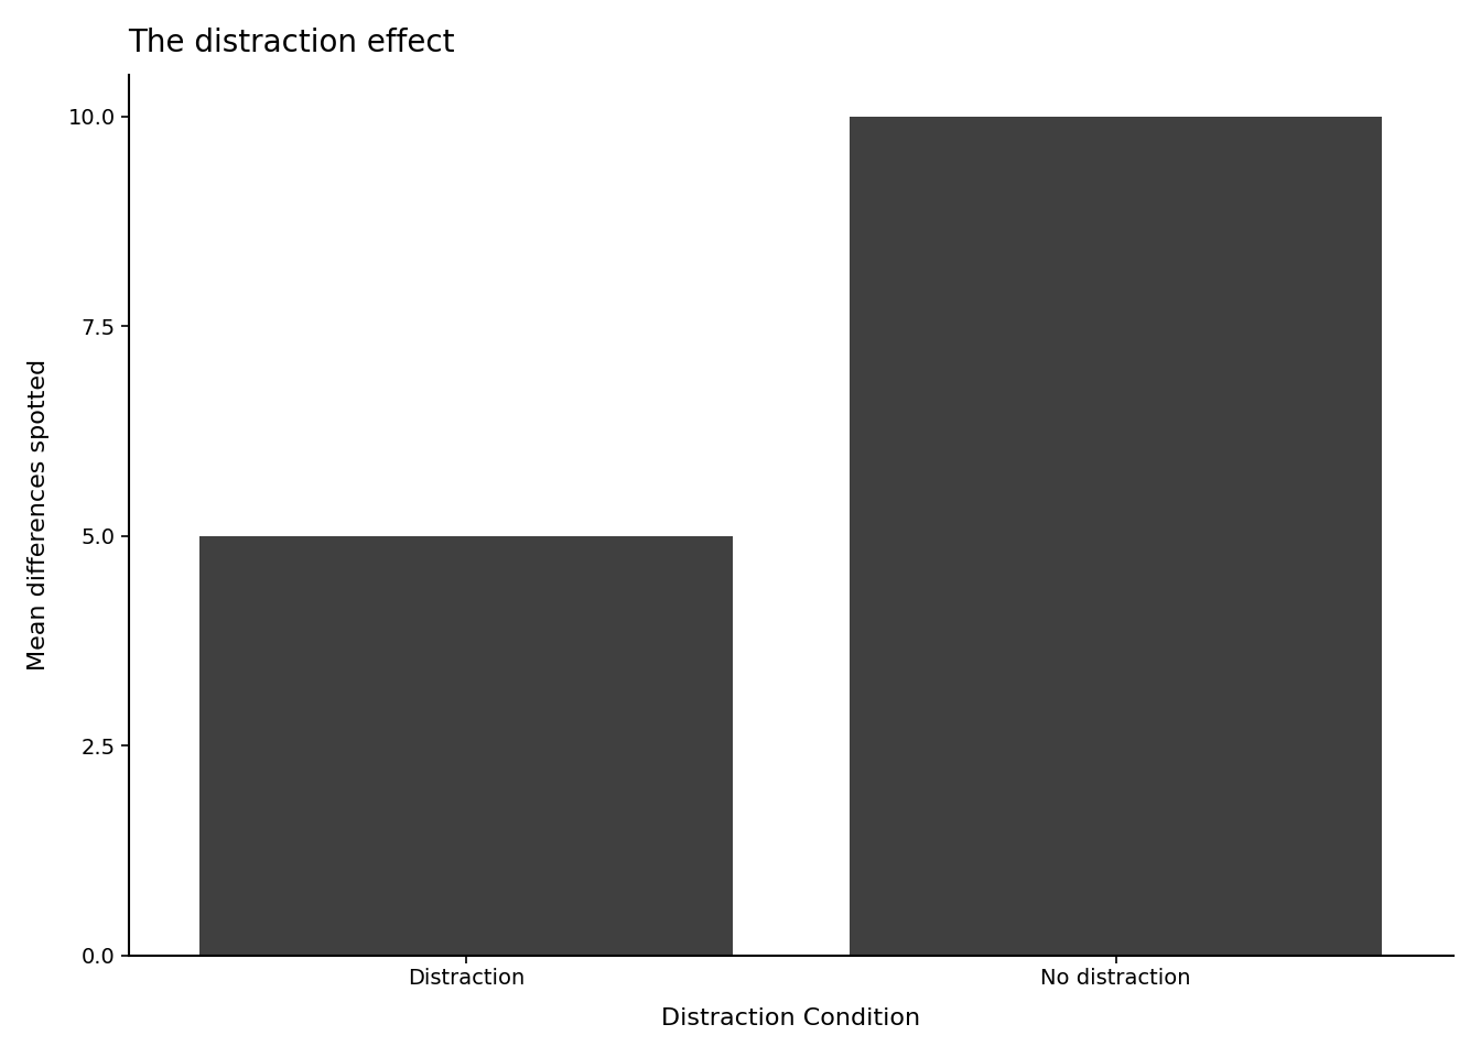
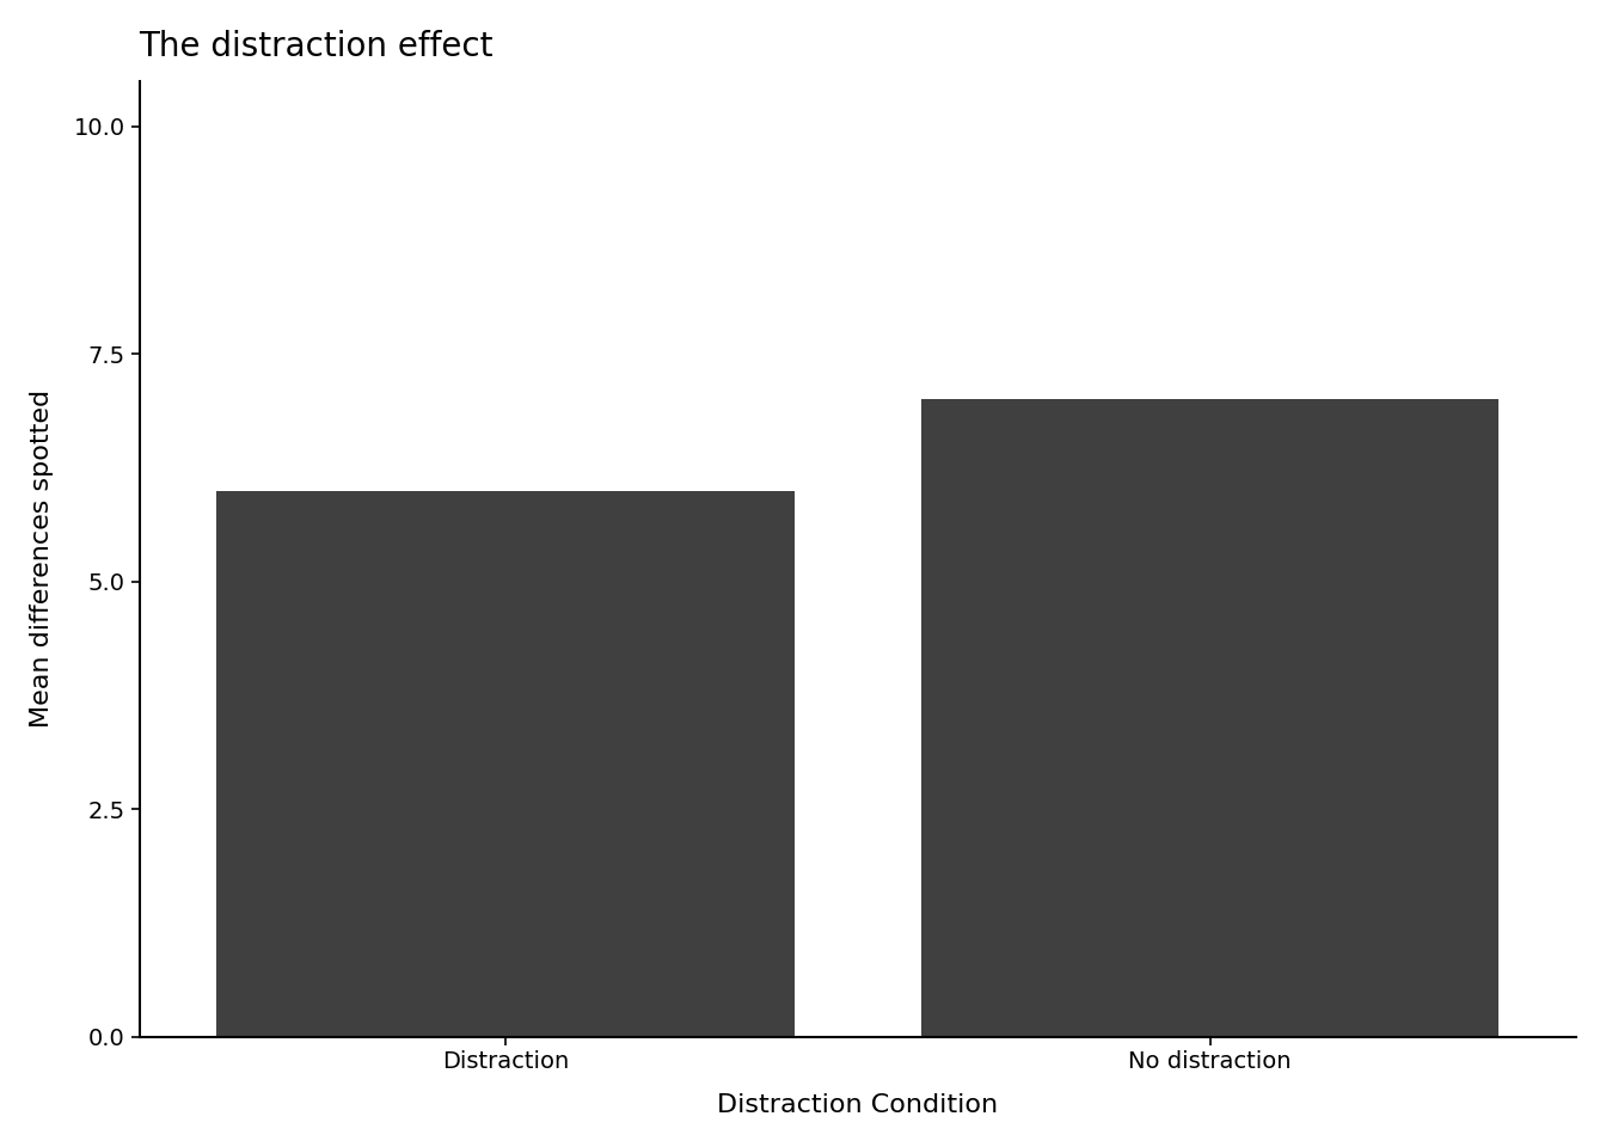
Distraction: 5 -> 6
No distraction: 10 -> 7
